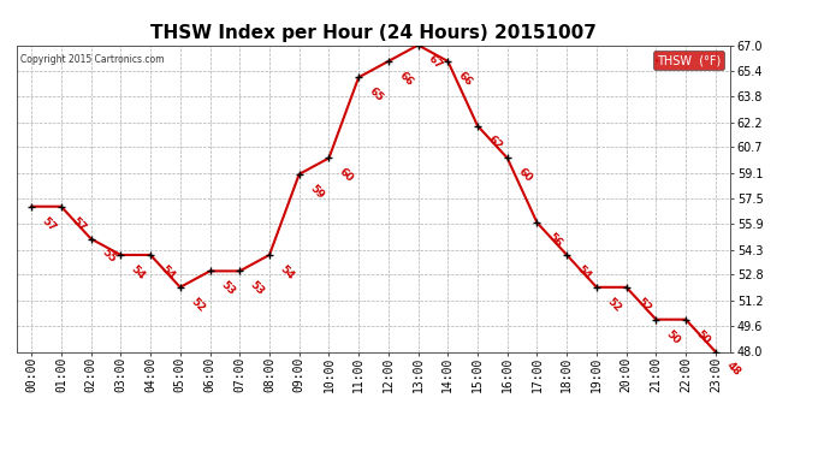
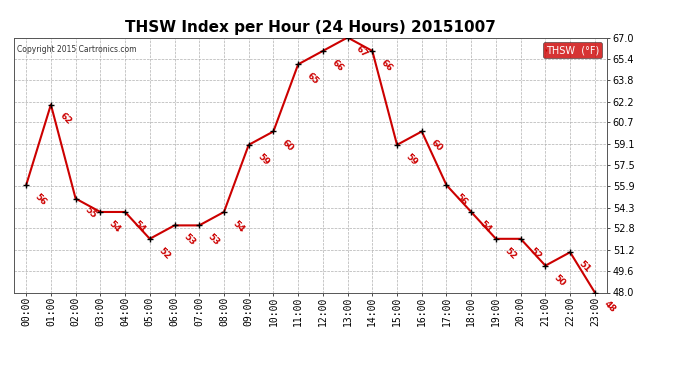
00:00: 57 -> 56
01:00: 57 -> 62
15:00: 62 -> 59
22:00: 50 -> 51
